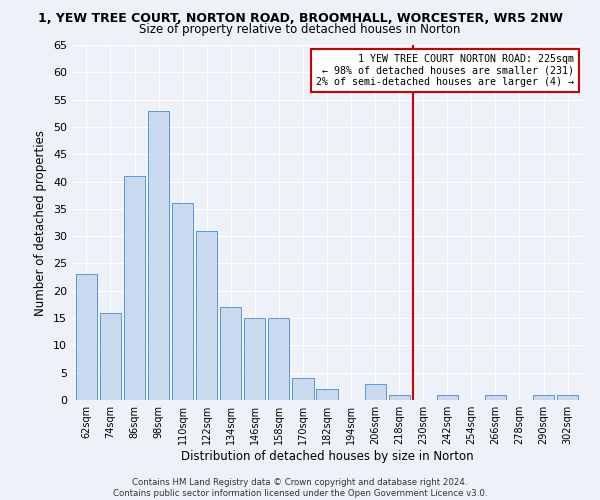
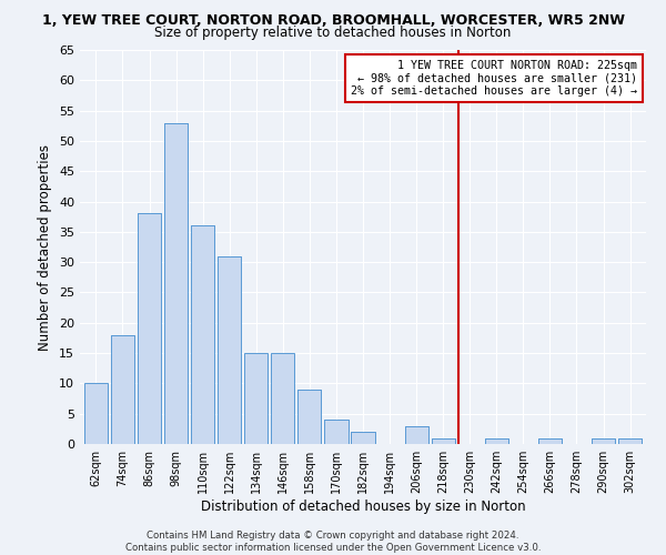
62sqm: 23 -> 10
74sqm: 16 -> 18
86sqm: 41 -> 38
134sqm: 17 -> 15
158sqm: 15 -> 9
